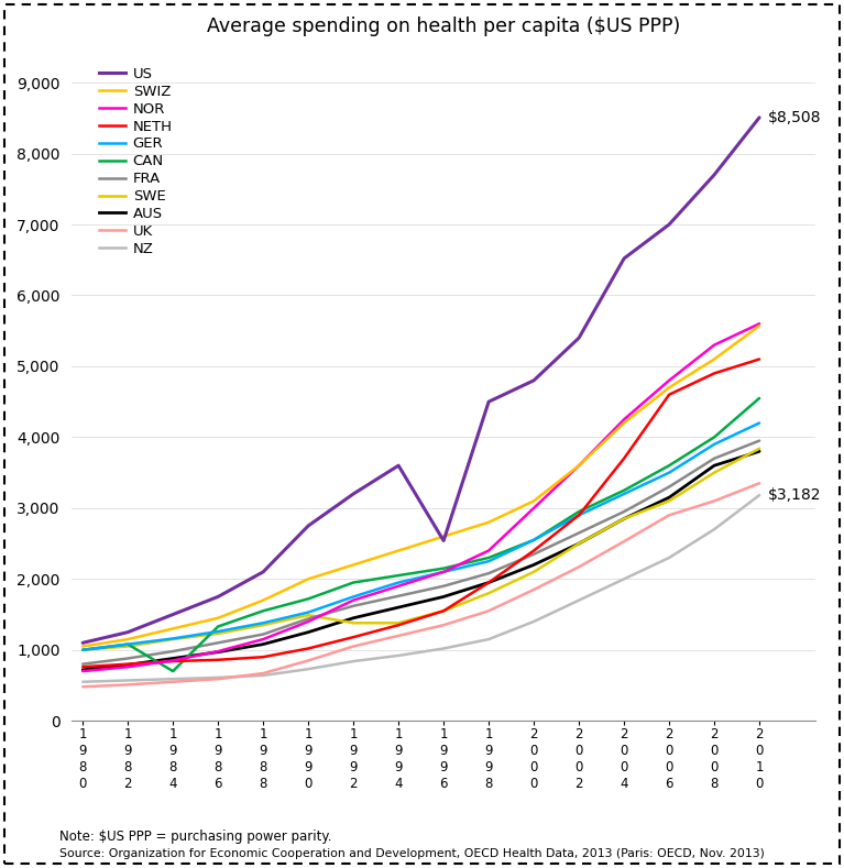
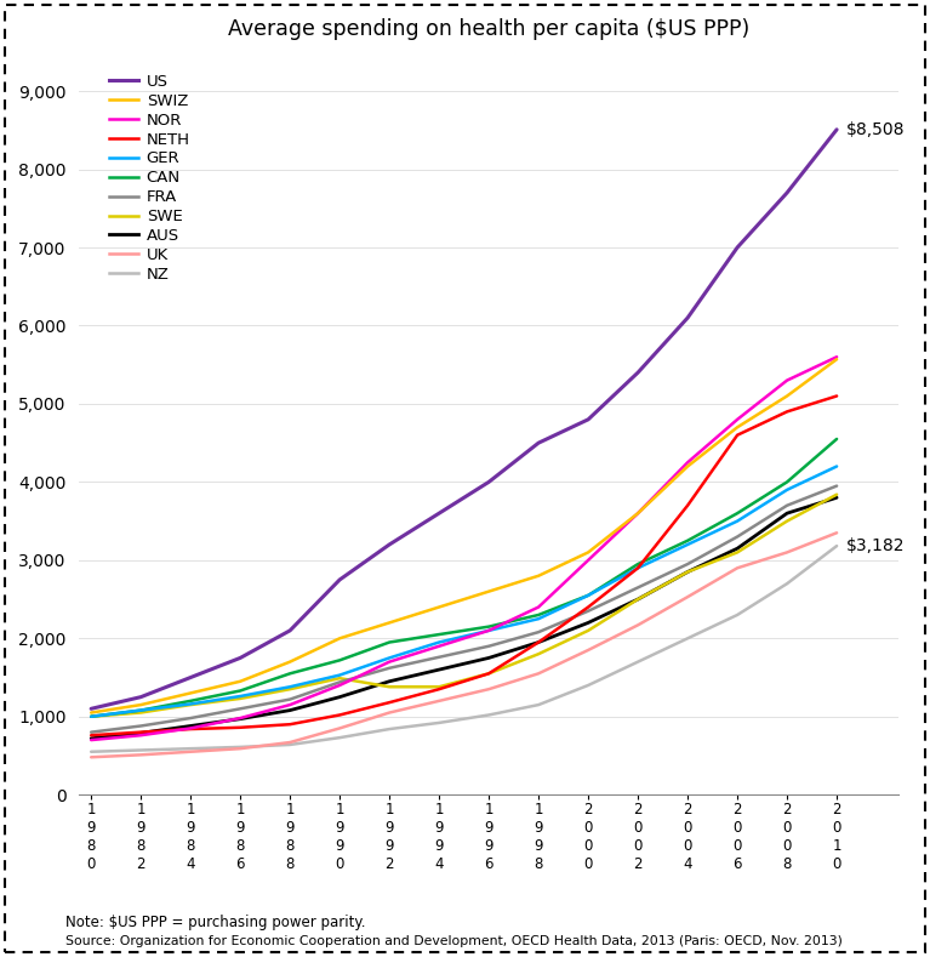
CAN/1 9 8 4: 700 -> 1,200
US/1 9 9 6: 2,540 -> 4,000
US/2 0 0 4: 6,520 -> 6,100
